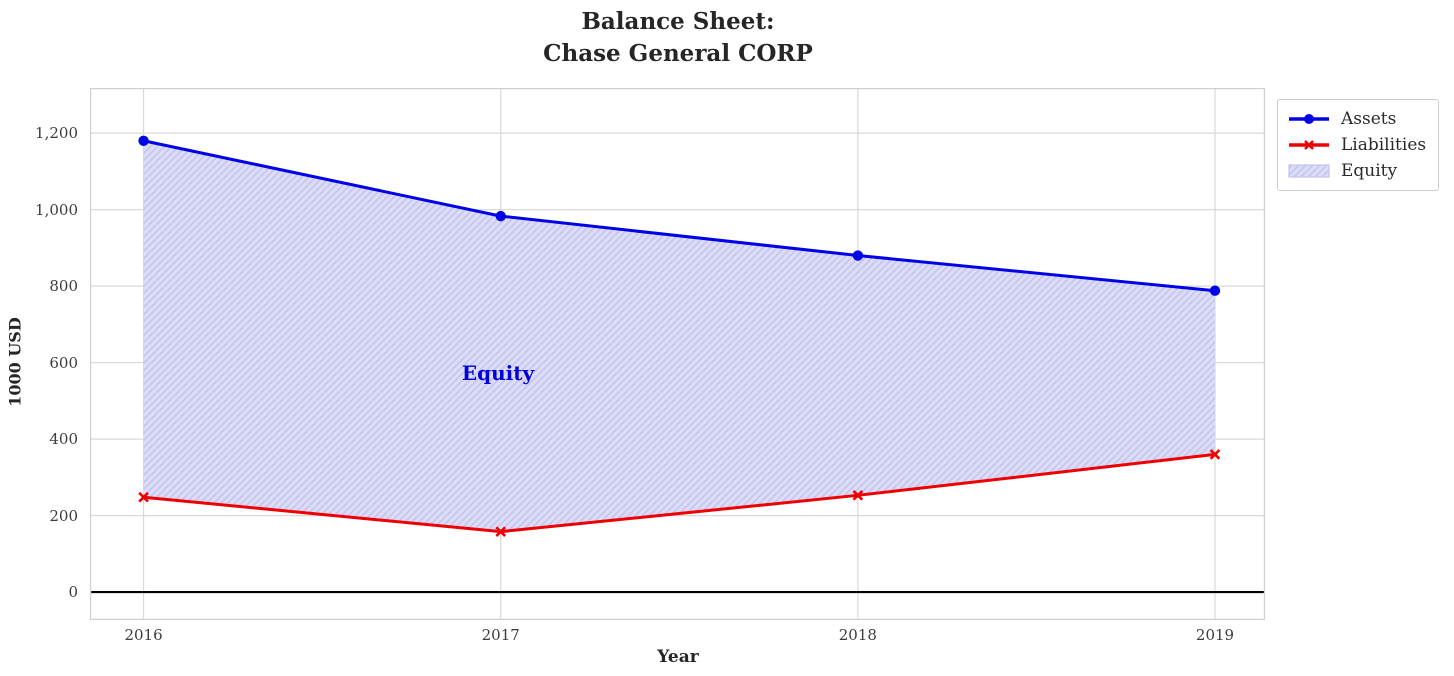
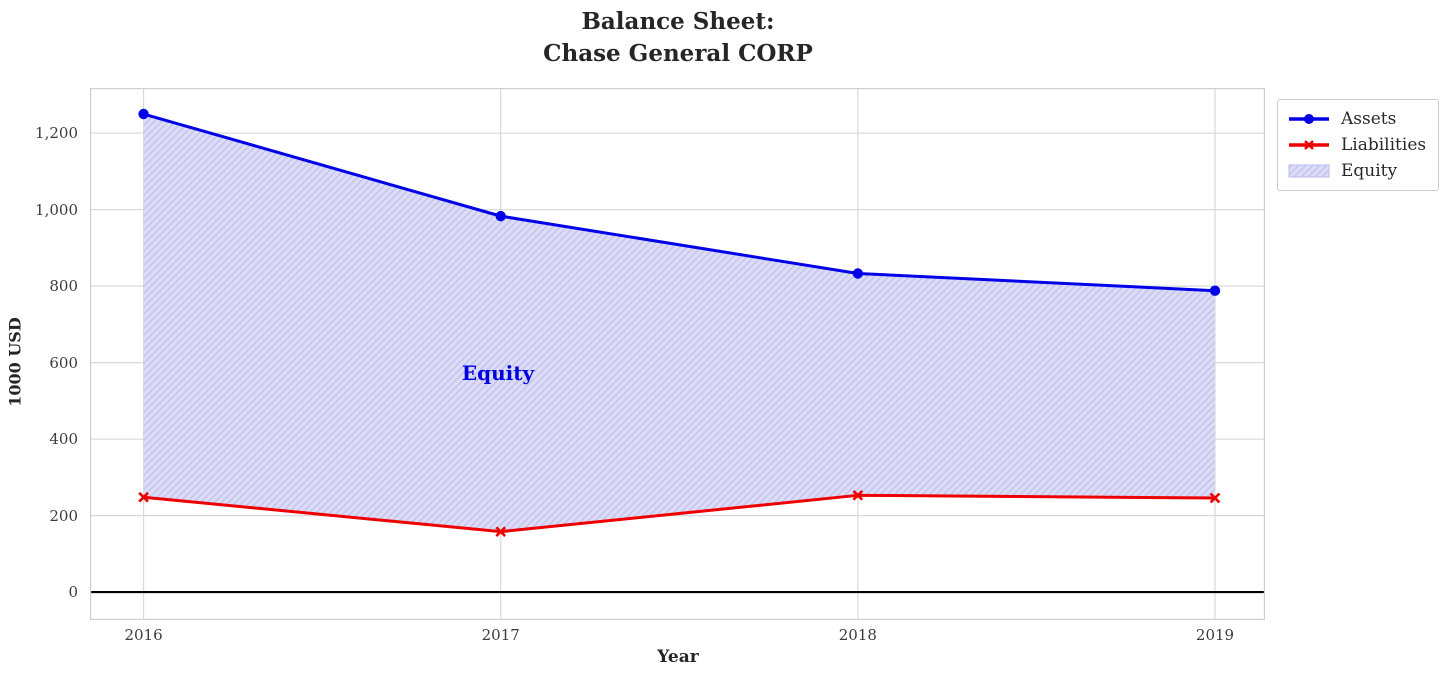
Assets/2016: 1180 -> 1250
Assets/2018: 880 -> 830
Liabilities/2019: 360 -> 250
